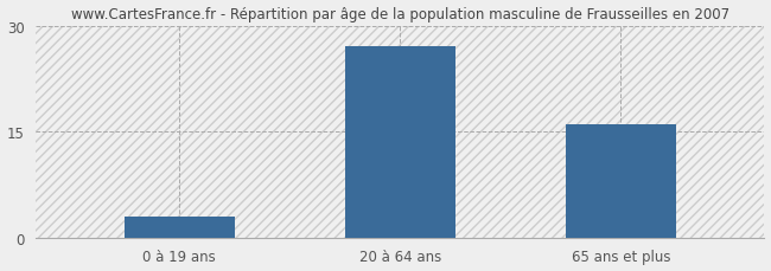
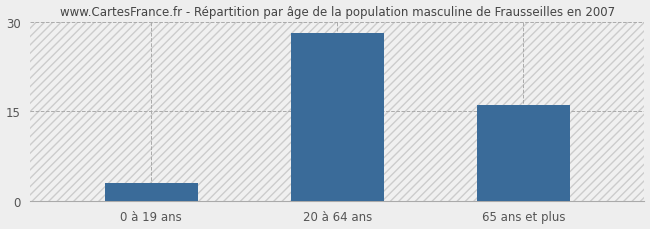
20 à 64 ans: 27 -> 28
